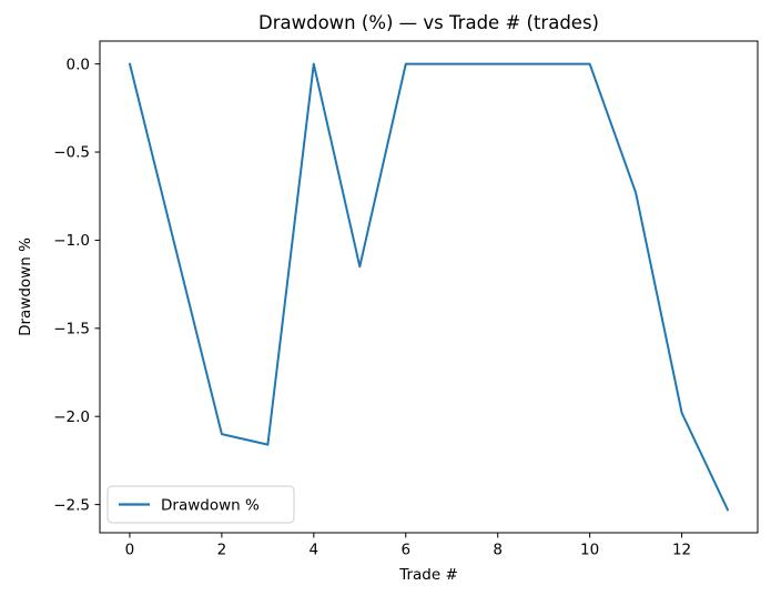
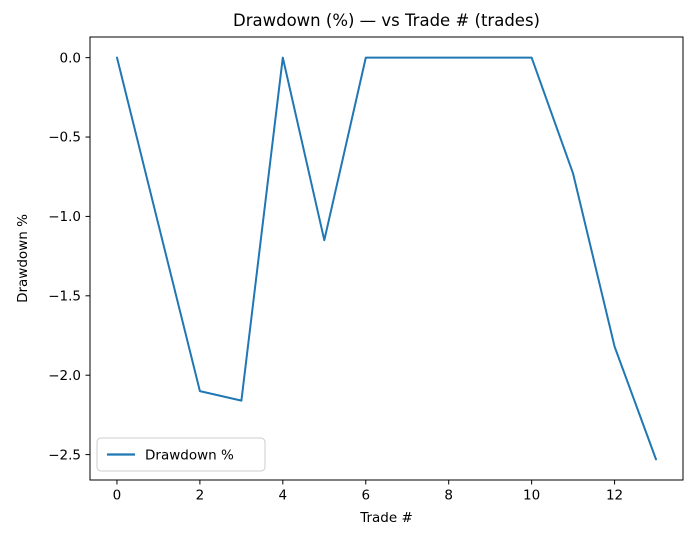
12: -1.98 -> -1.82
